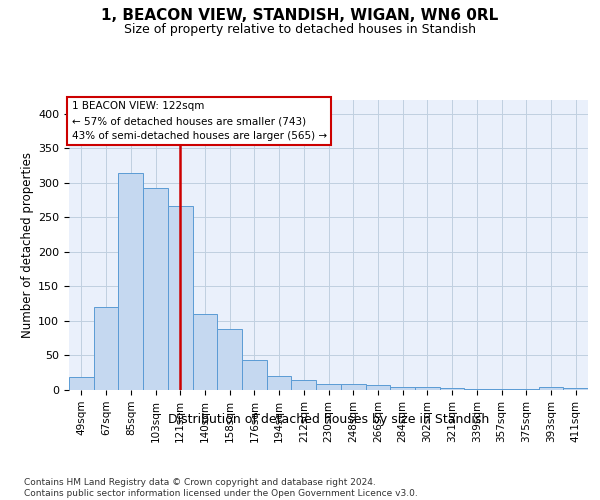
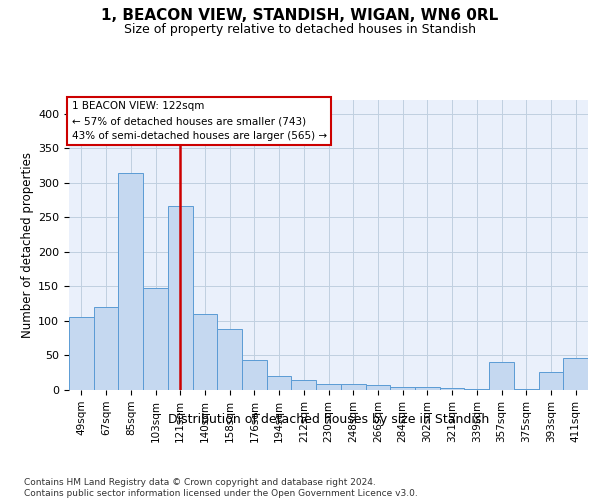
49sqm: 19 -> 106
103sqm: 293 -> 148
357sqm: 2 -> 40
393sqm: 5 -> 26
411sqm: 3 -> 46
